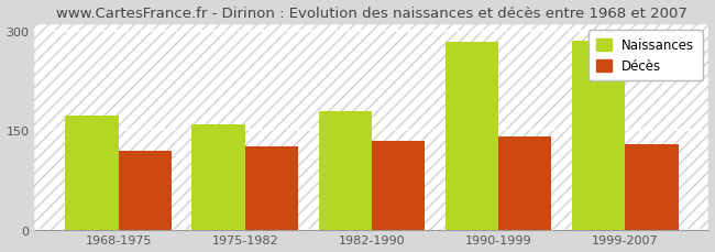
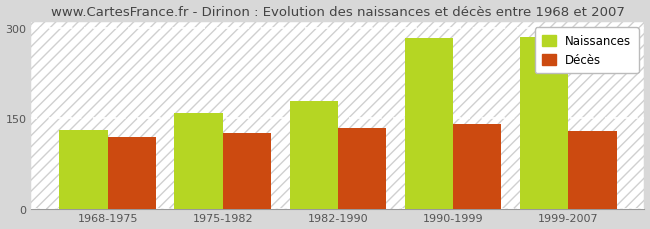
Naissances/1968-1975: 172 -> 130
